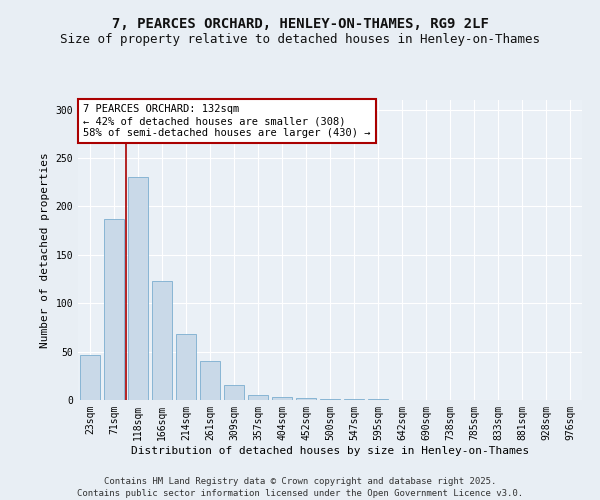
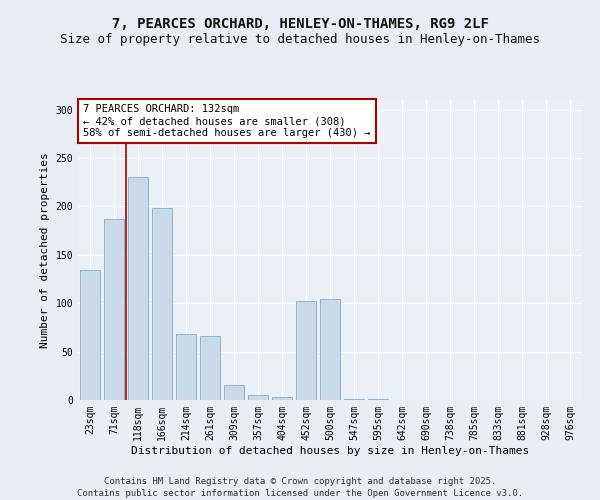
23sqm: 47 -> 134
166sqm: 123 -> 198
261sqm: 40 -> 66
452sqm: 2 -> 102
500sqm: 1 -> 104
